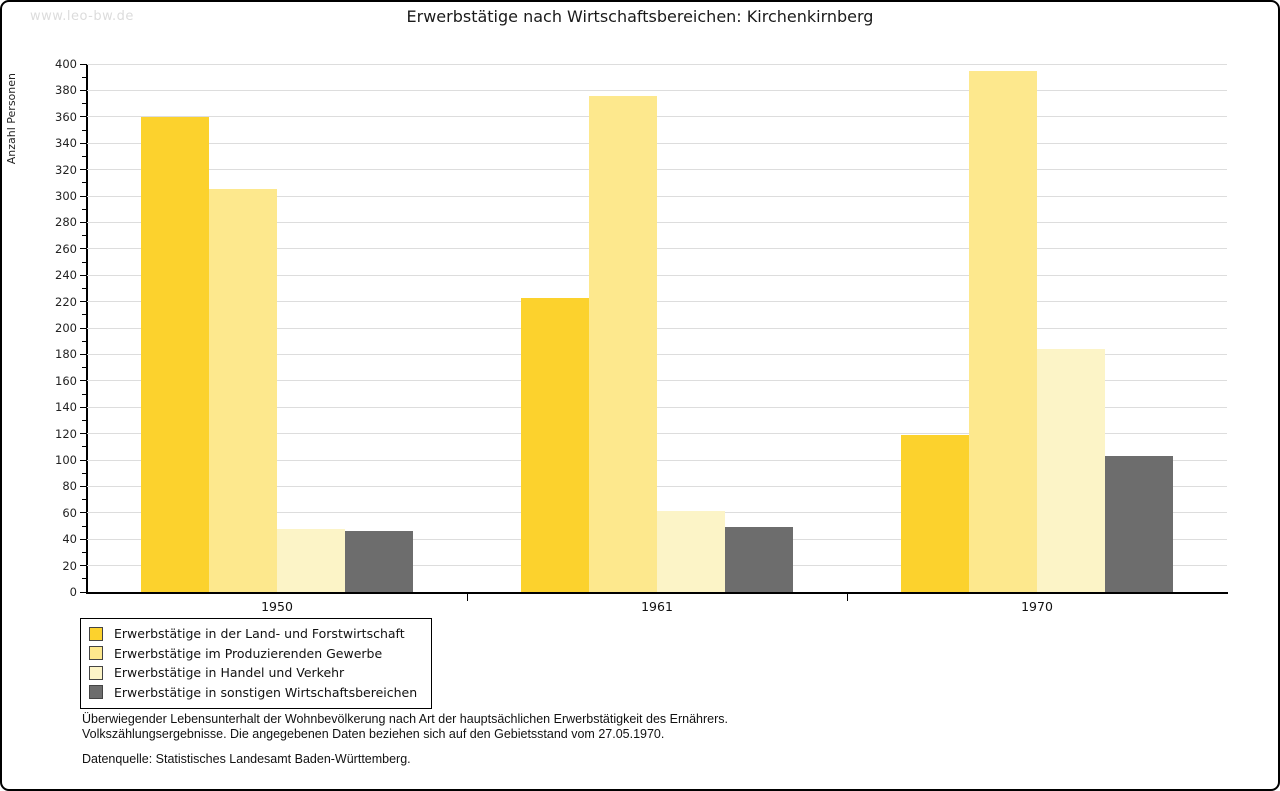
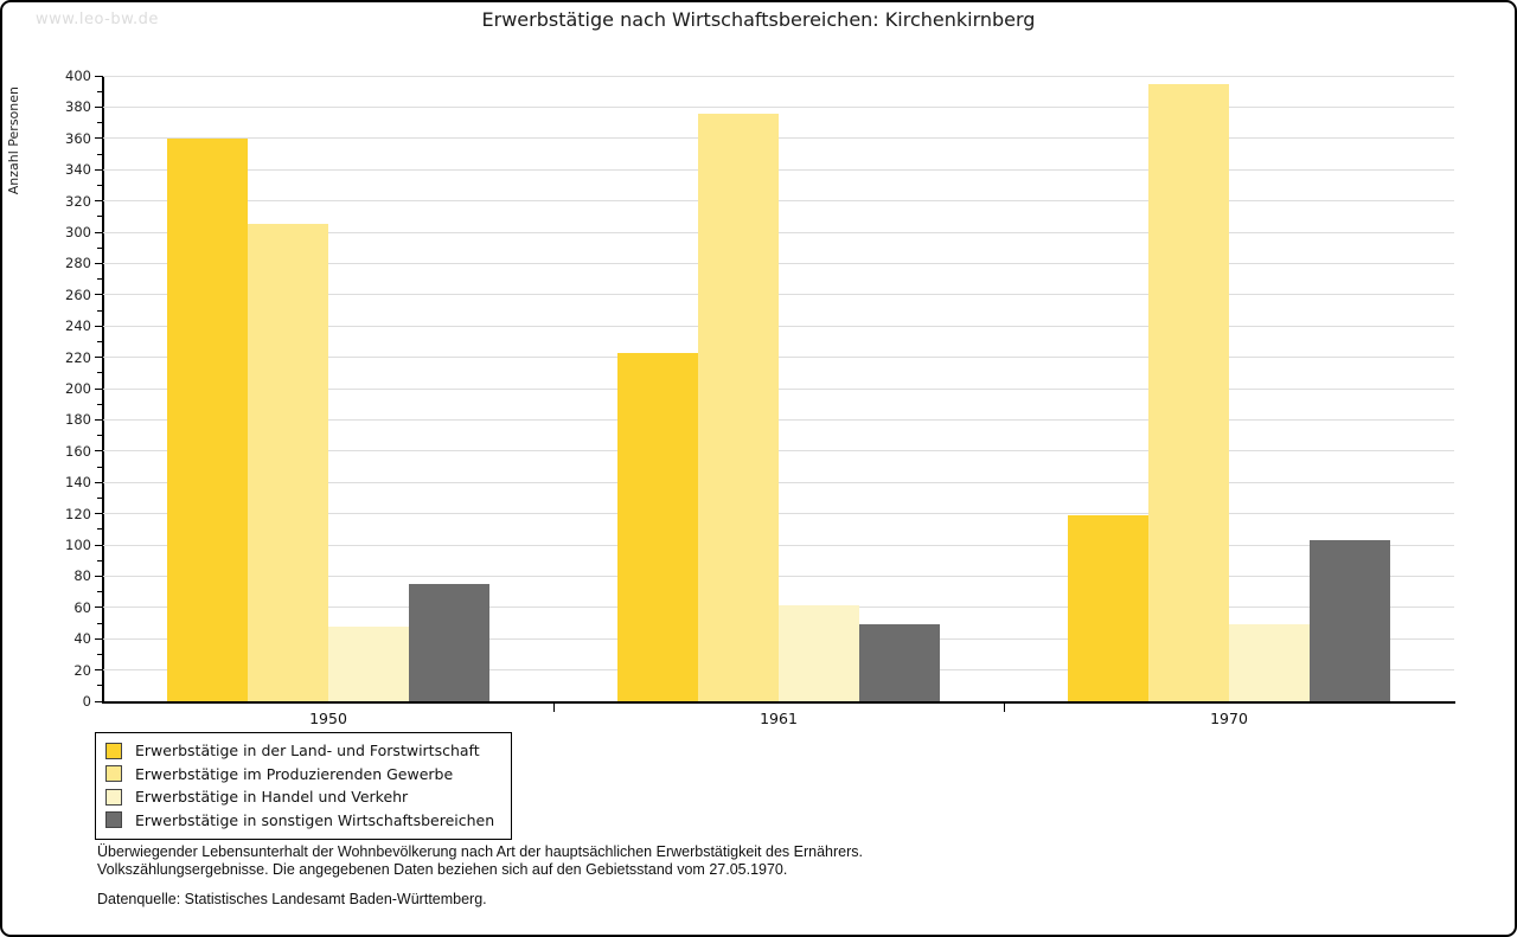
Erwerbstätige in sonstigen Wirtschaftsbereichen/1950: 46 -> 75
Erwerbstätige in Handel und Verkehr/1970: 184 -> 49
